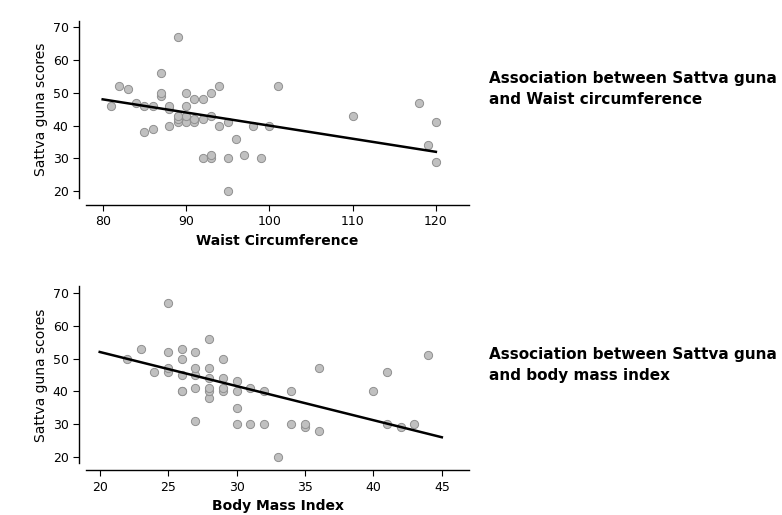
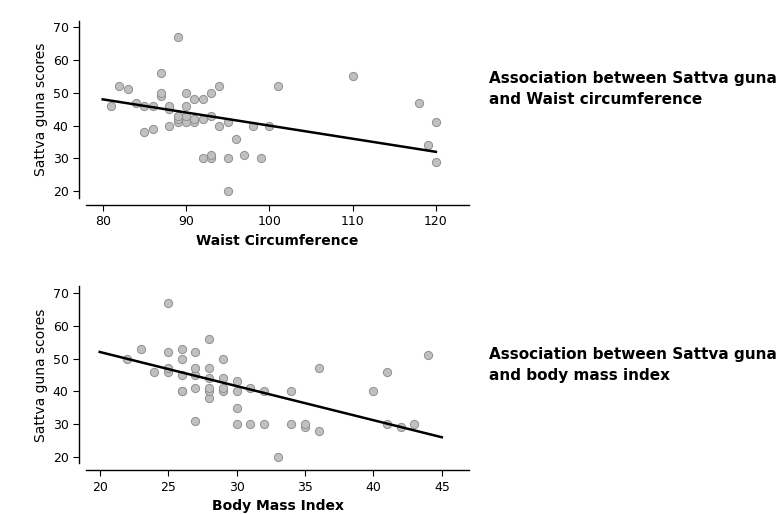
110: 43 -> 55
